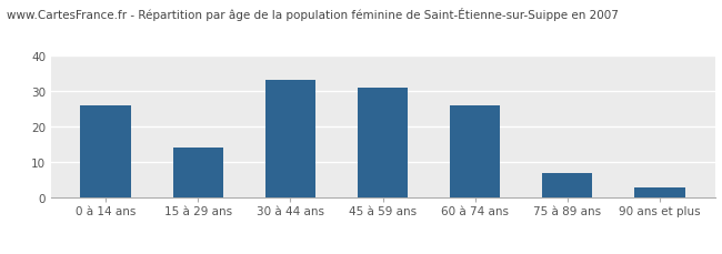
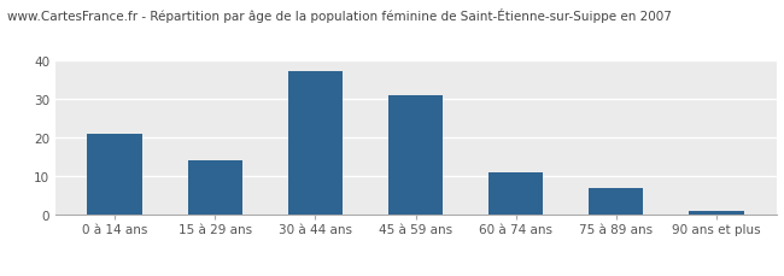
0 à 14 ans: 26 -> 21
30 à 44 ans: 33 -> 37
60 à 74 ans: 26 -> 11
90 ans et plus: 3 -> 1
